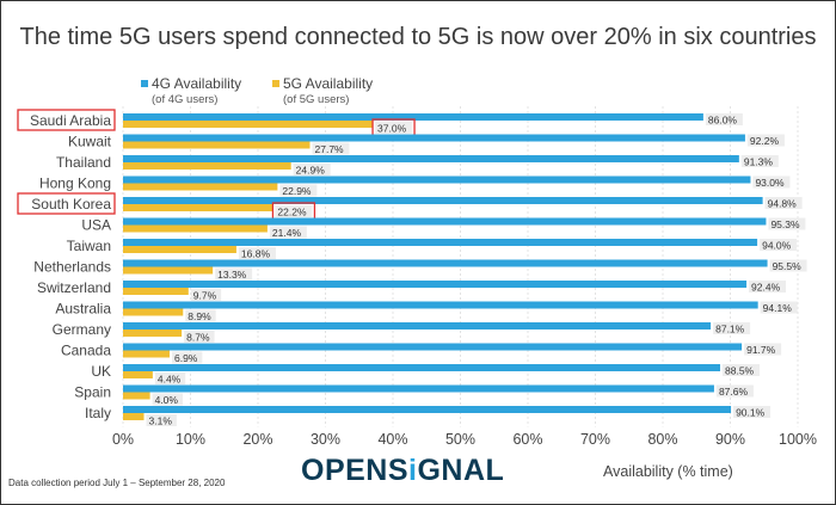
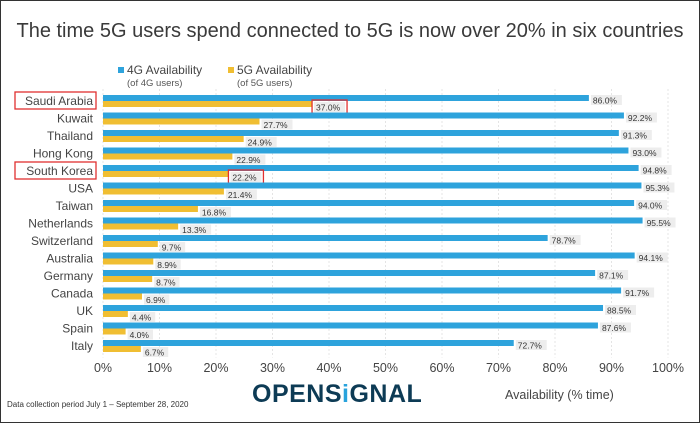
4G Availability/Switzerland: 92.4% -> 78.7%
4G Availability/Italy: 90.1% -> 72.7%
5G Availability/Italy: 3.1% -> 6.7%
